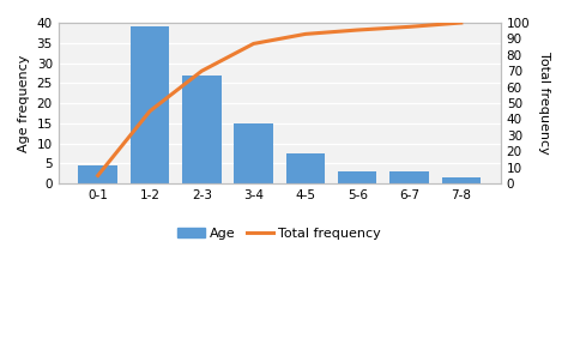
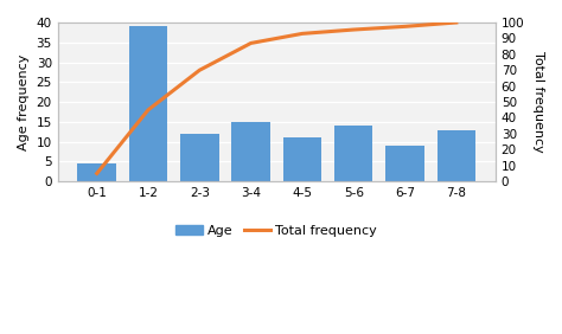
Age/2-3: 27.0 -> 12.0
Age/4-5: 7.5 -> 11.0
Age/5-6: 3.0 -> 14.0
Age/6-7: 3.0 -> 9.0
Age/7-8: 1.5 -> 13.0
